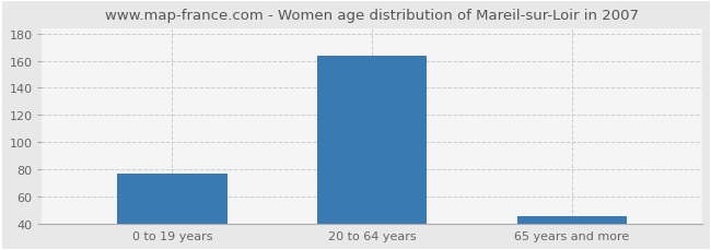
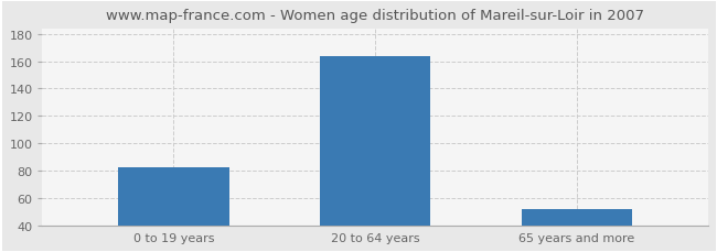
0 to 19 years: 77 -> 83
65 years and more: 46 -> 52
